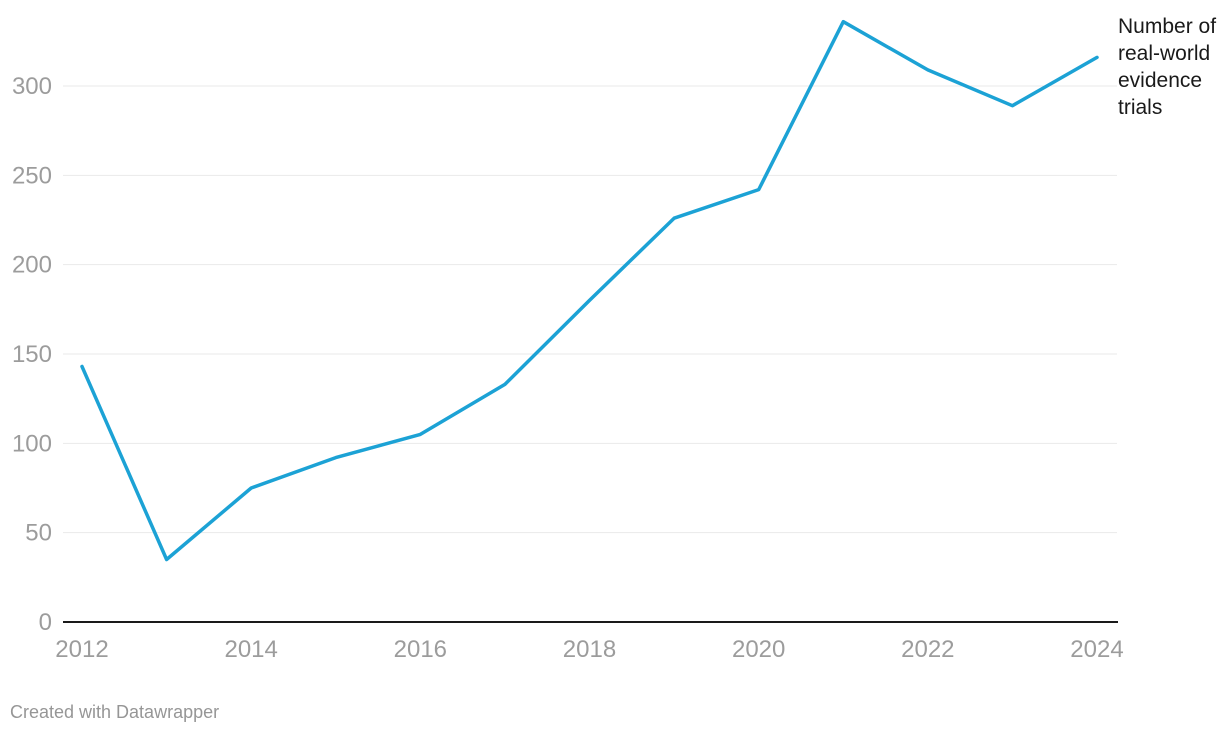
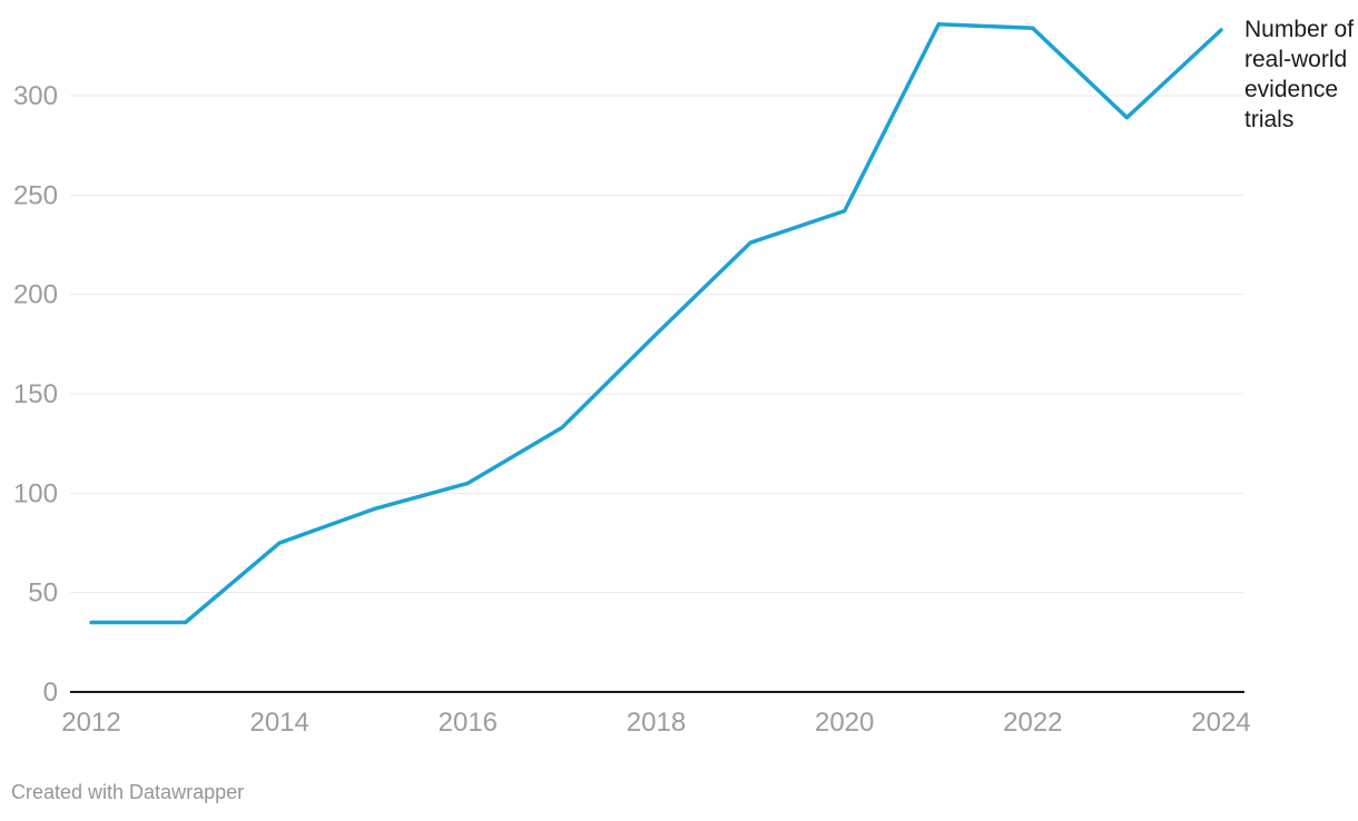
2012: 143 -> 35
2022: 309 -> 334
2024: 316 -> 333
